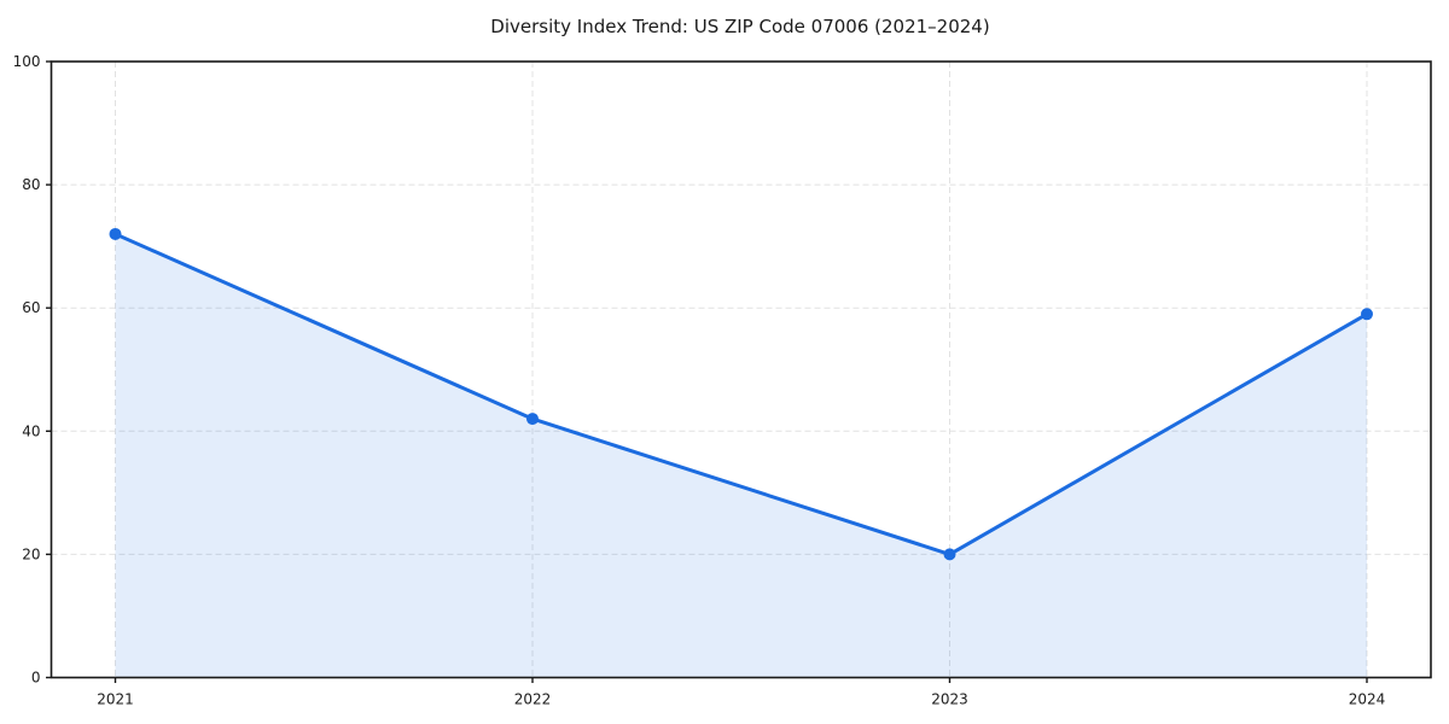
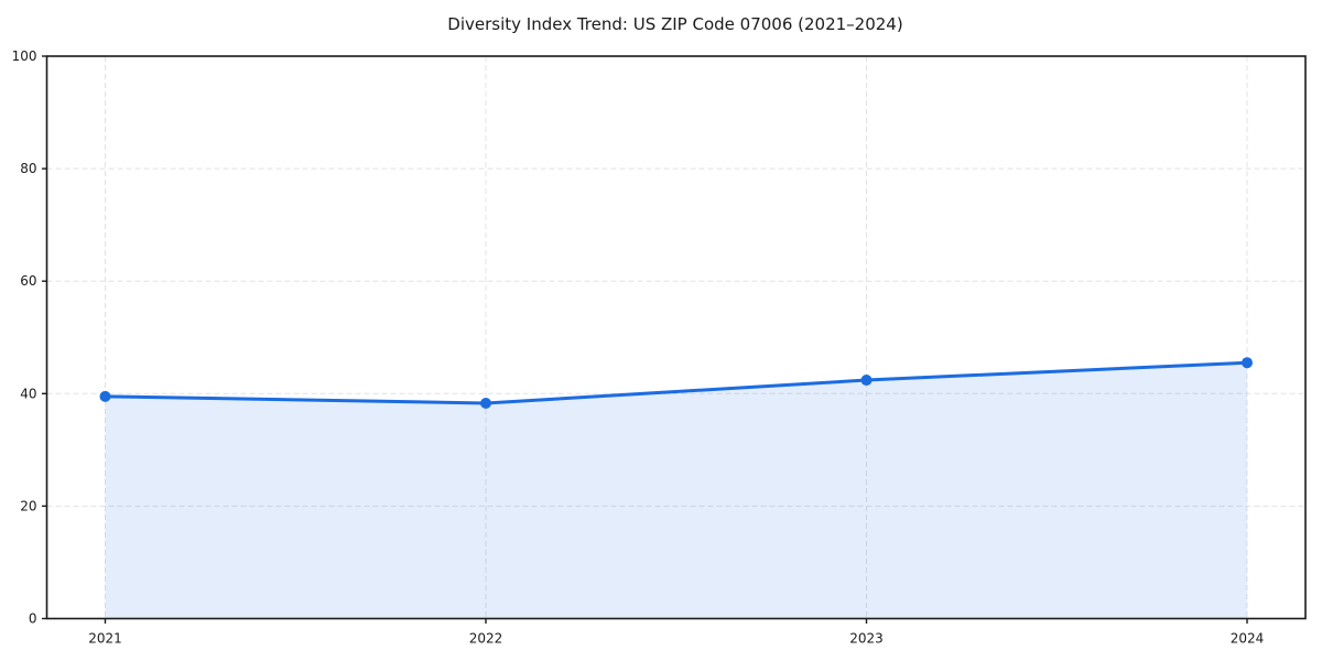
2021: 72 -> 40
2022: 42 -> 38
2023: 20 -> 42
2024: 59 -> 46
